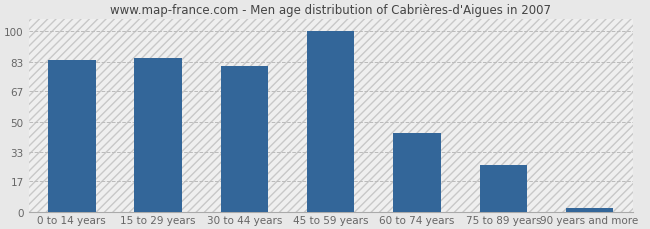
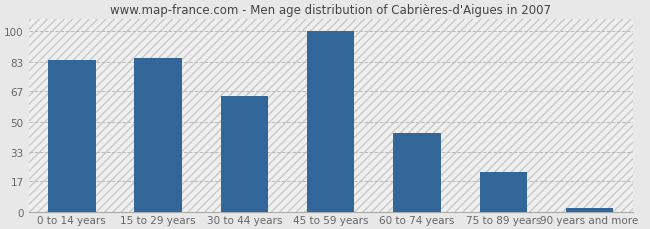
30 to 44 years: 81 -> 64
75 to 89 years: 26 -> 22
